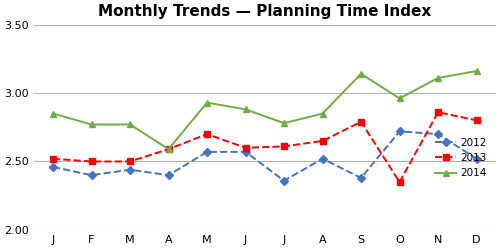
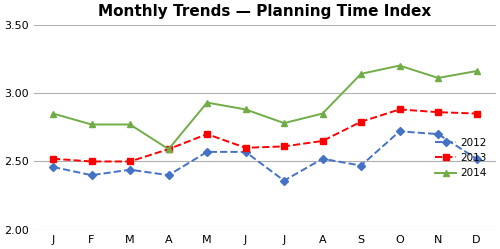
2012/S: 2.38 -> 2.47
2013/O: 2.35 -> 2.88
2014/O: 2.96 -> 3.20
2013/D: 2.80 -> 2.85
